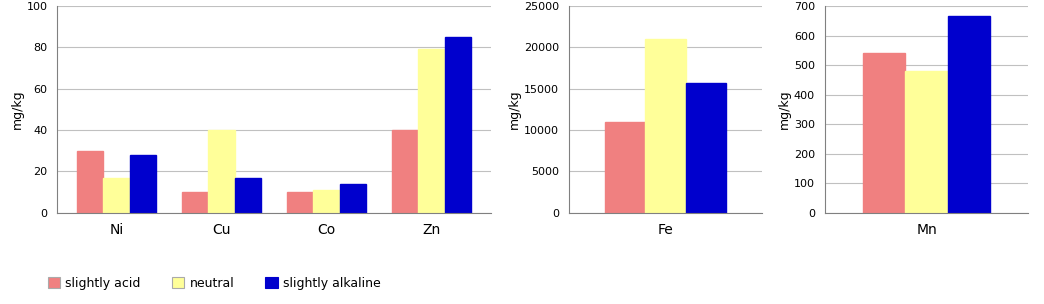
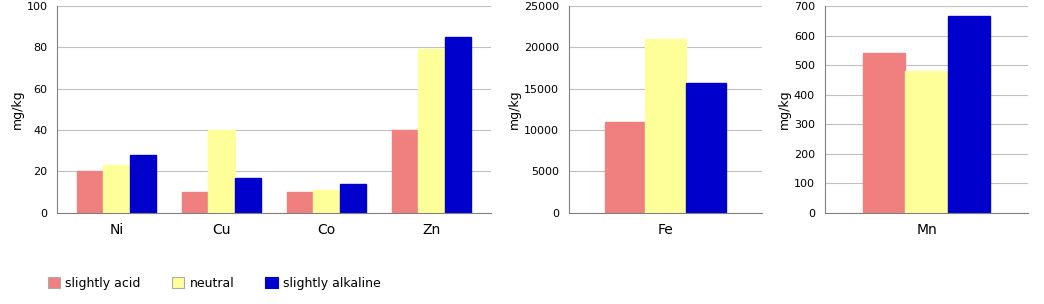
slightly acid/Ni: 30 -> 20
neutral/Ni: 17 -> 23
